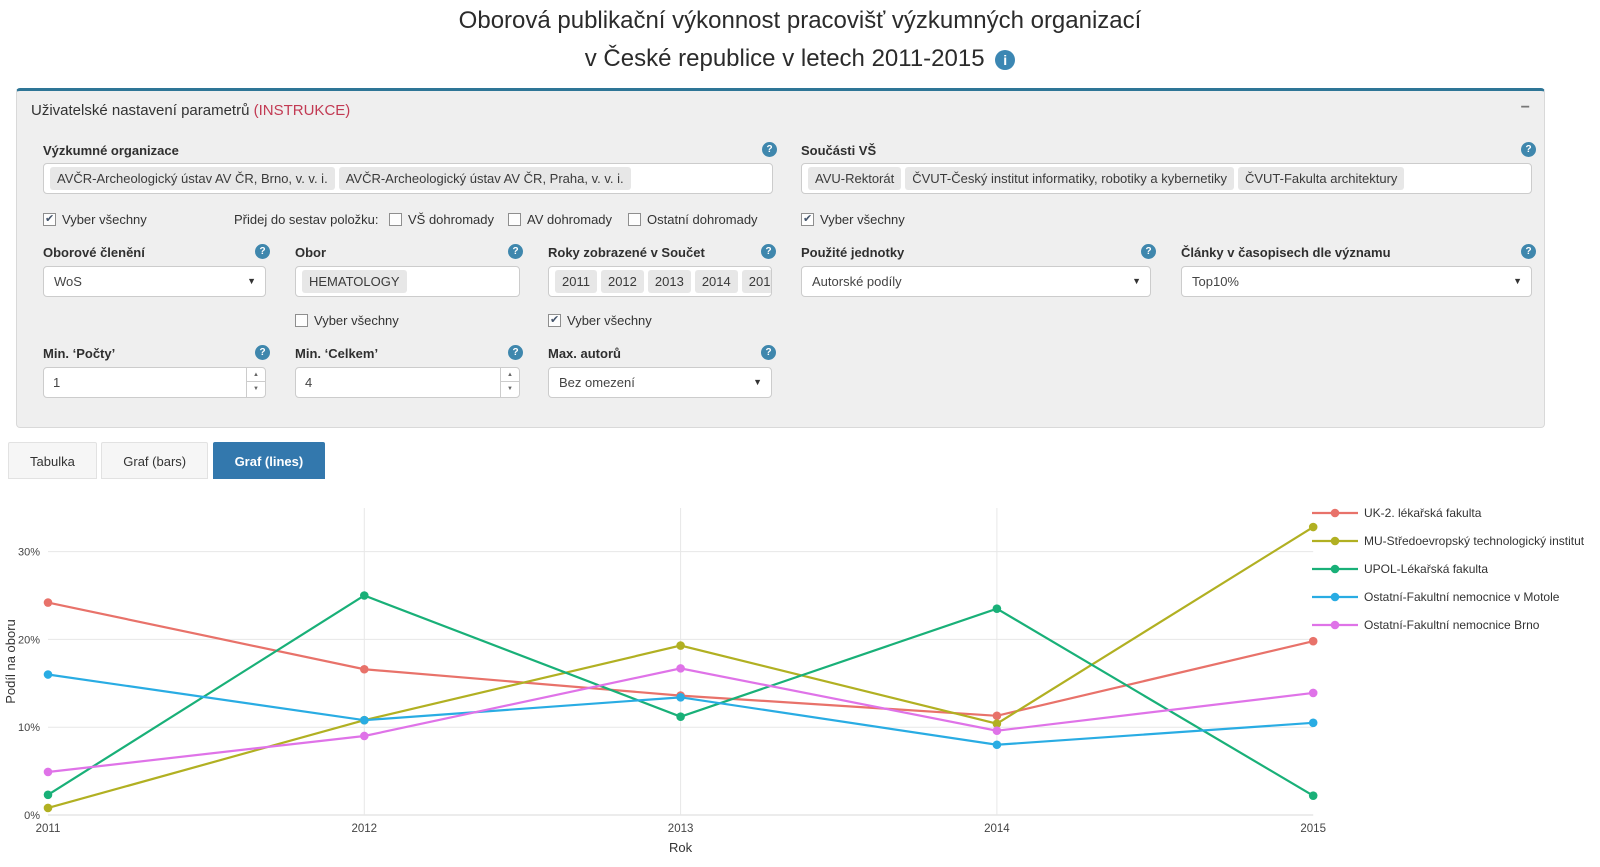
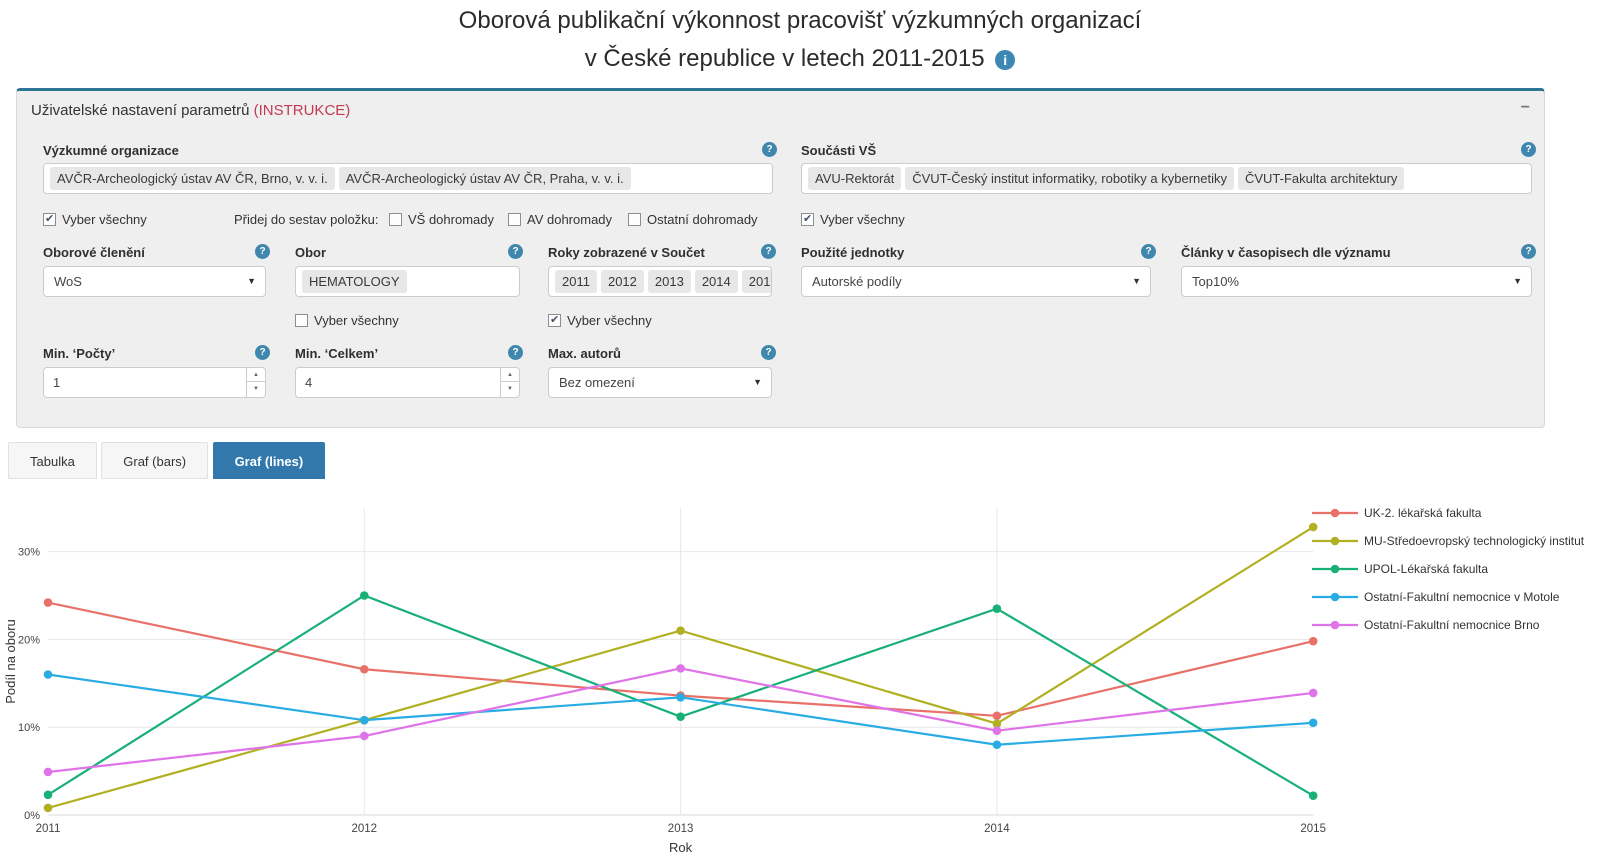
MU-Středoevropský technologický institut/2013: 19% -> 21%
